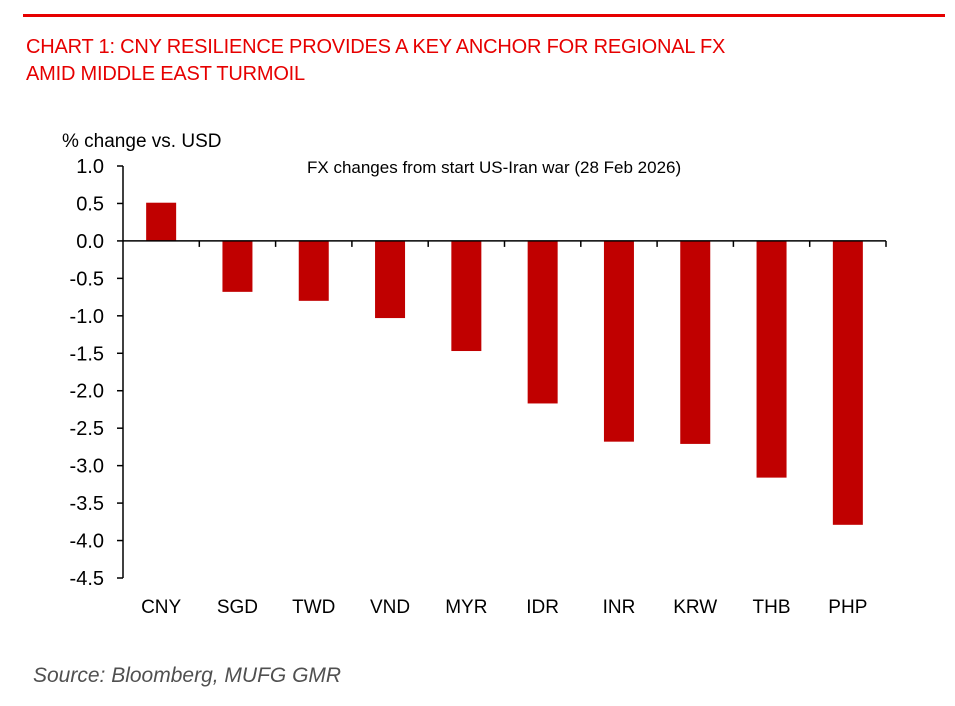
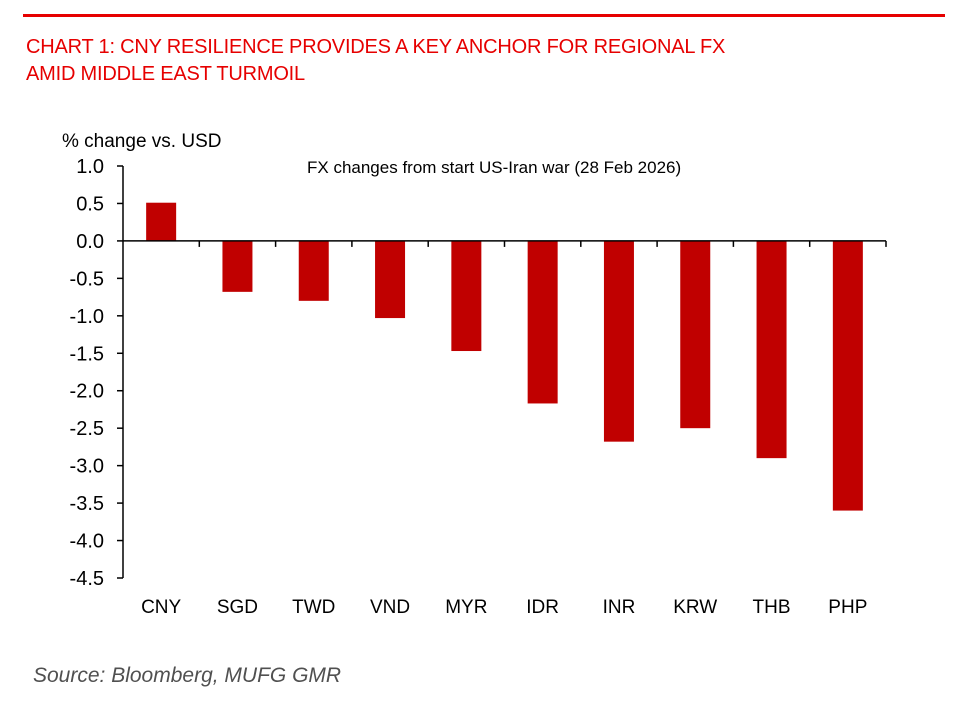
KRW: -2.7 -> -2.5
THB: -3.2 -> -2.9
PHP: -3.8 -> -3.6
